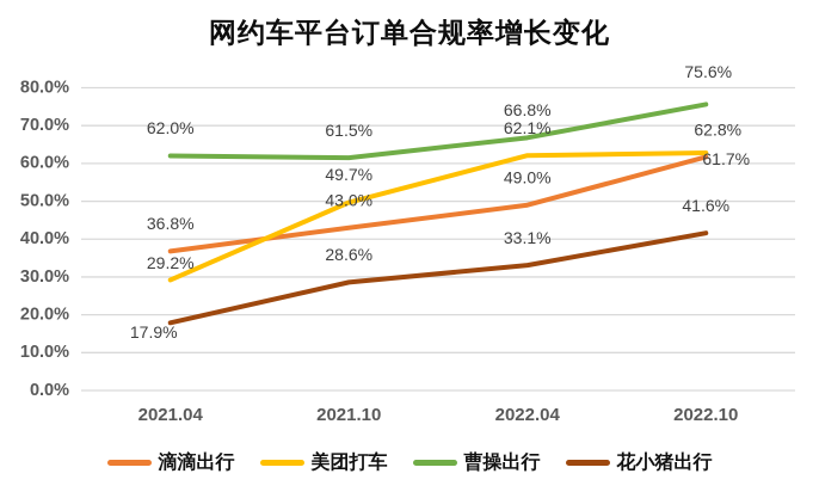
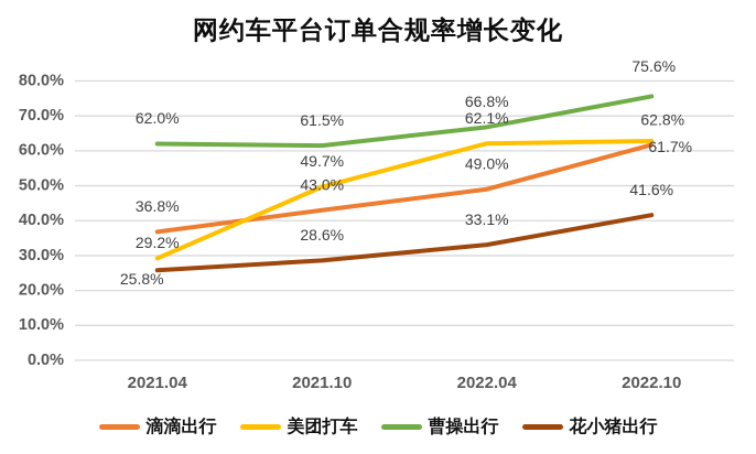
花小猪出行/2021.04: 17.9% -> 25.8%
